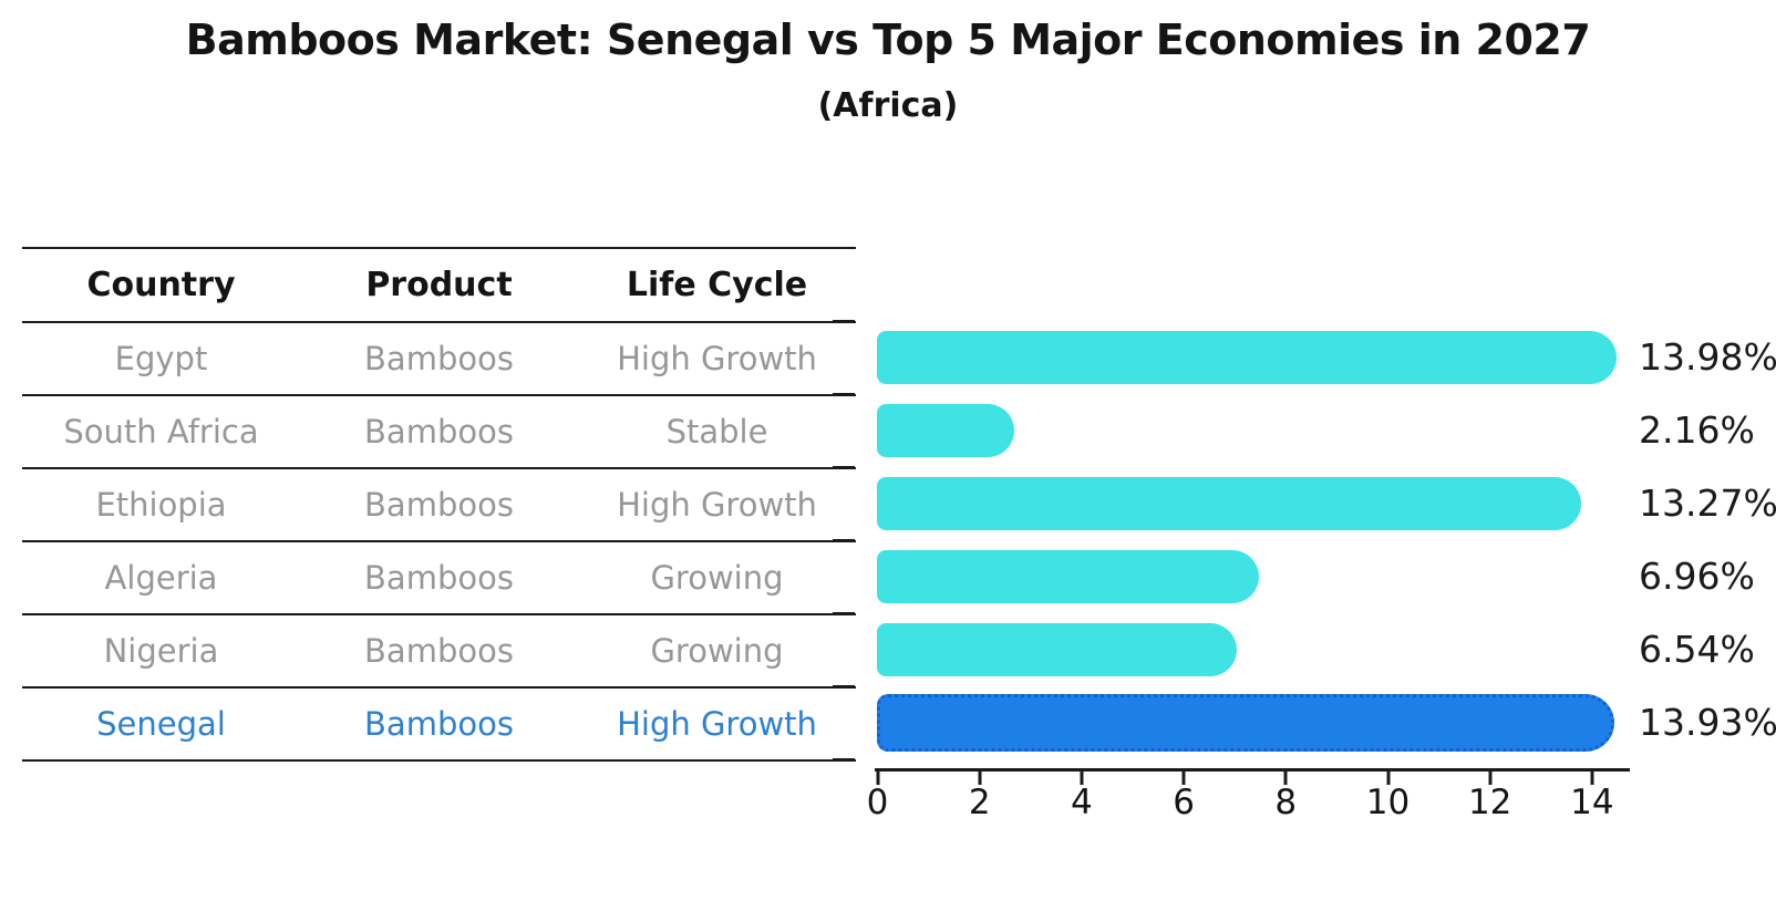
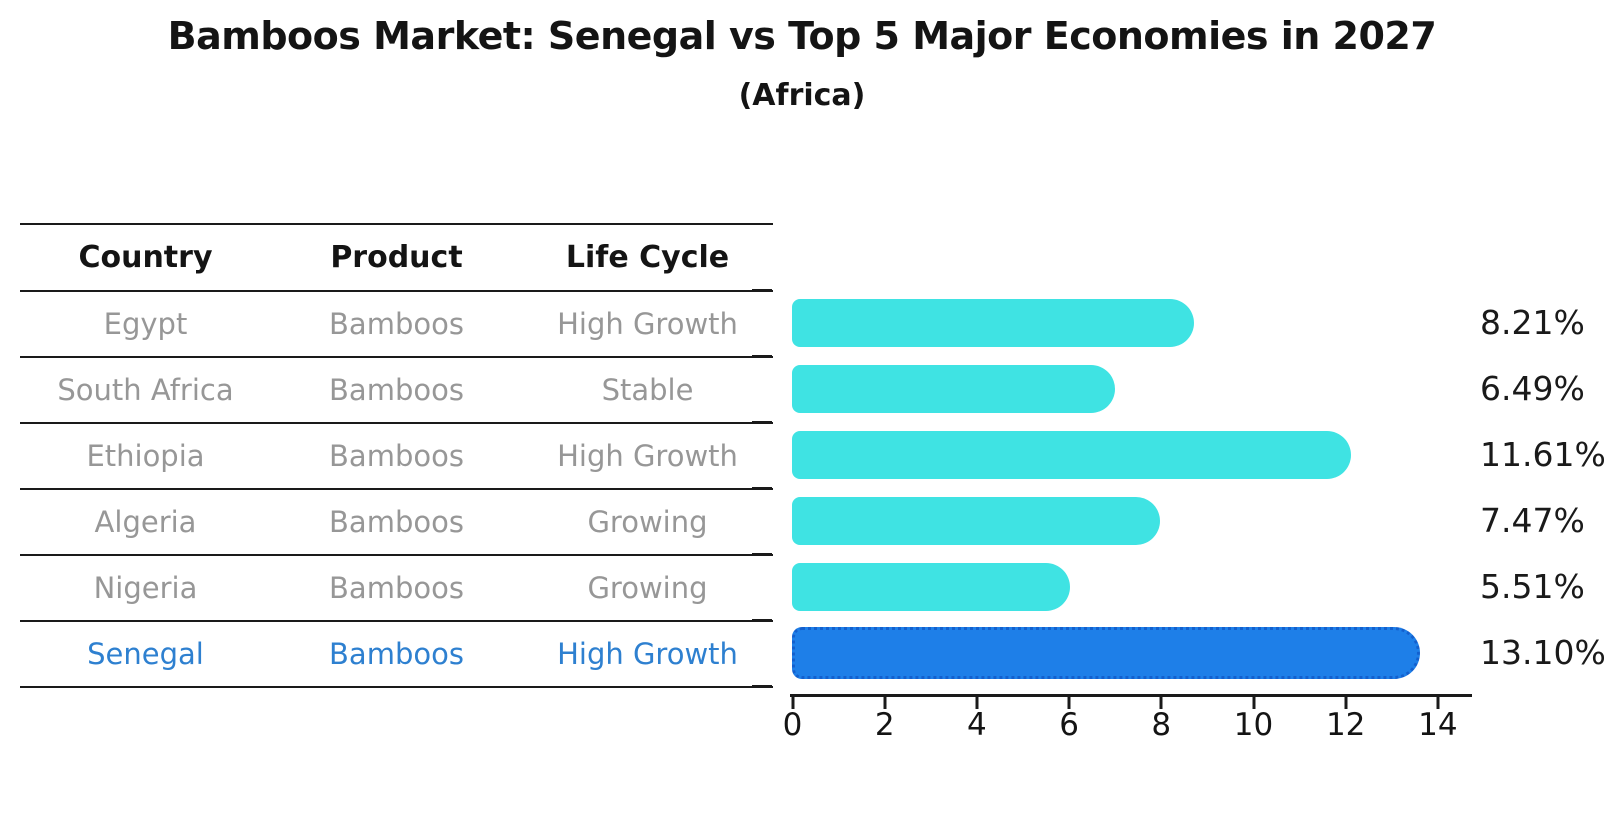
Egypt: 13.98% -> 8.21%
South Africa: 2.16% -> 6.49%
Ethiopia: 13.27% -> 11.61%
Algeria: 6.96% -> 7.47%
Nigeria: 6.54% -> 5.51%
Senegal: 13.93% -> 13.10%
